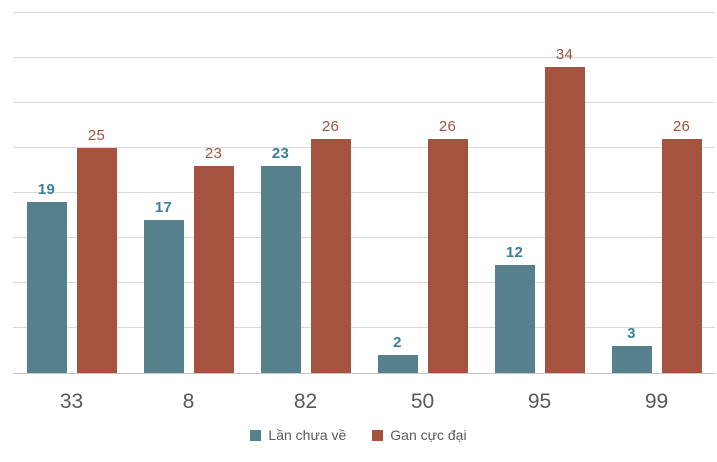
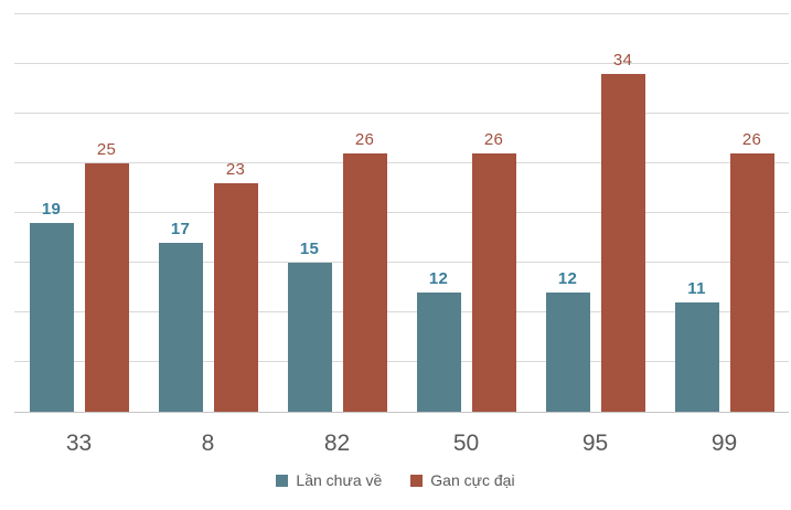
Lần chưa về/82: 23 -> 15
Lần chưa về/50: 2 -> 12
Lần chưa về/99: 3 -> 11
